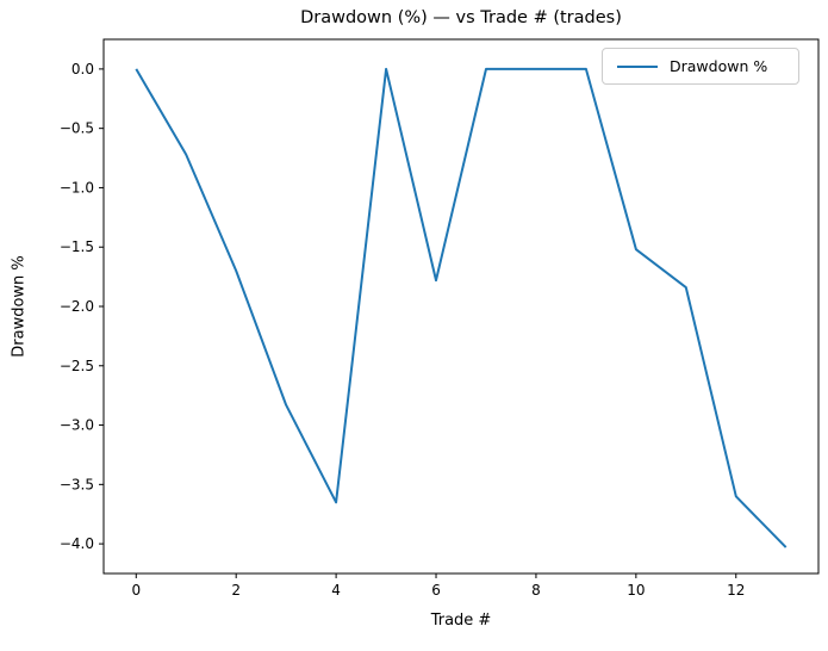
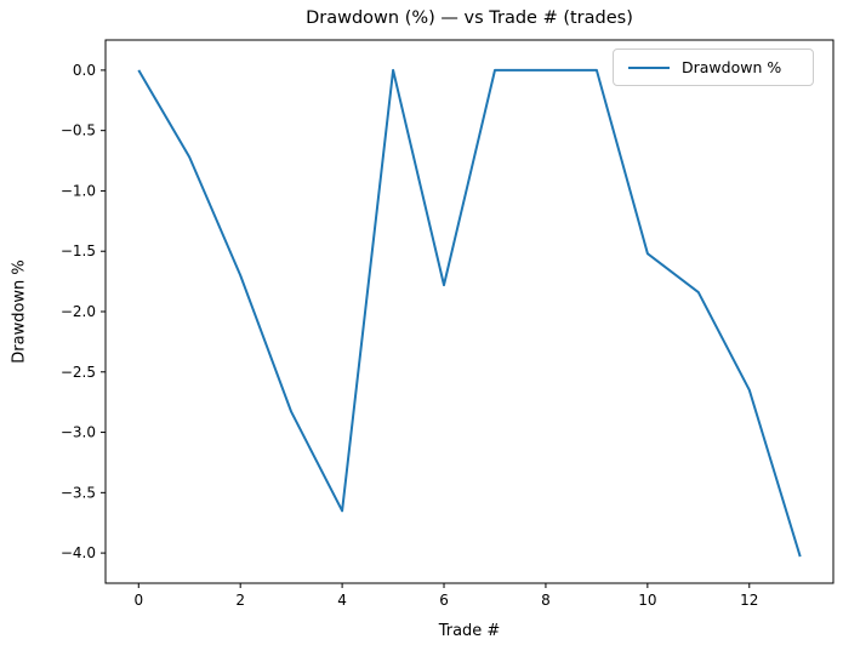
12: -3.6 -> -2.6
